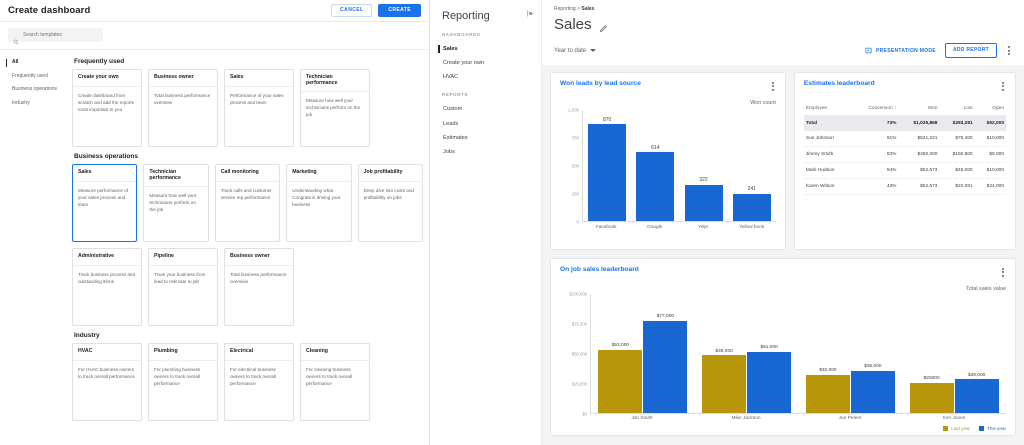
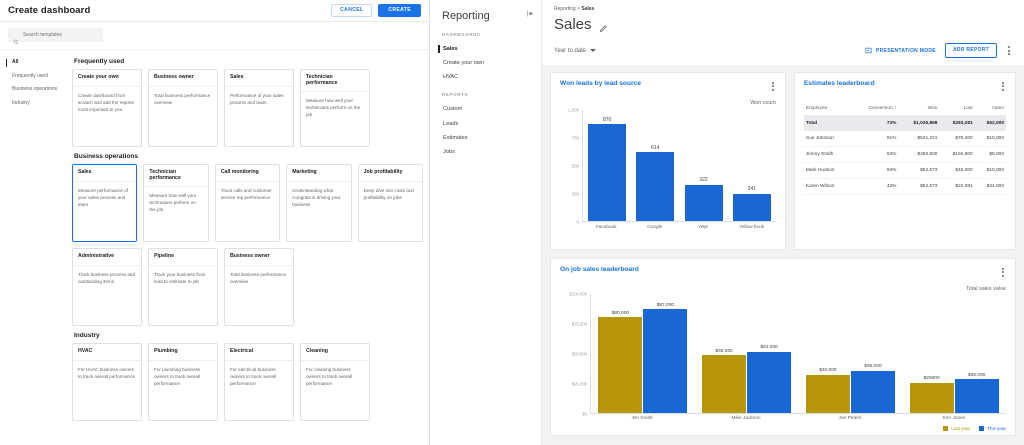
On job sales leaderboard/Last year/Jim Smith: $53,000 -> $80,000
On job sales leaderboard/This year/Jim Smith: $77,000 -> $87,000
